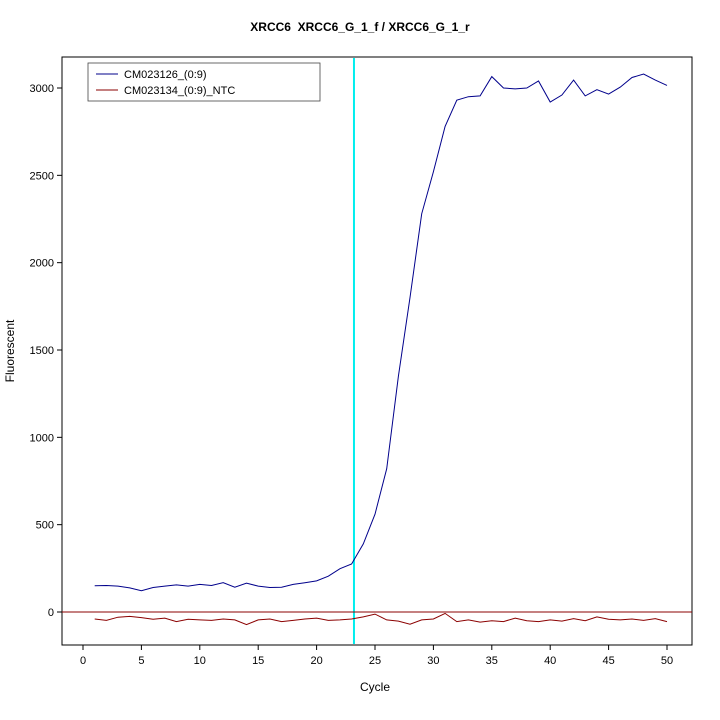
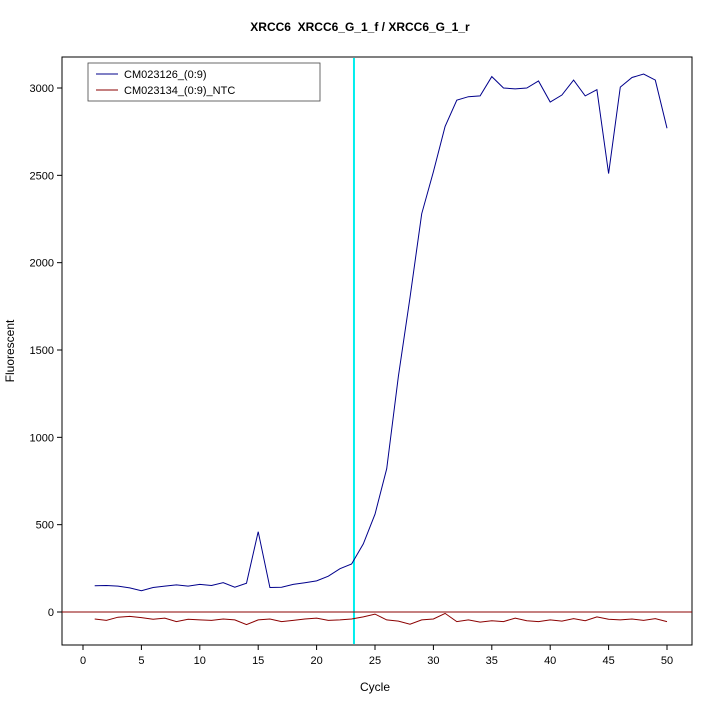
CM023126_(0:9)/15: 150 -> 460
CM023126_(0:9)/45: 2960 -> 2510
CM023126_(0:9)/50: 3020 -> 2770
